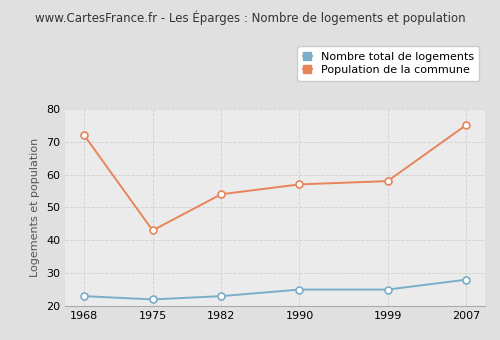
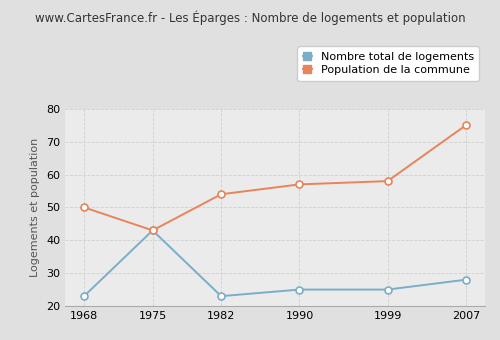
Population de la commune/1968: 72 -> 50
Nombre total de logements/1975: 22 -> 43
